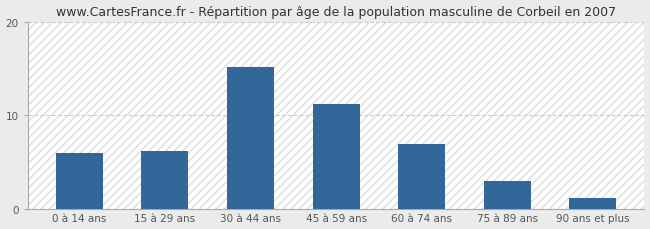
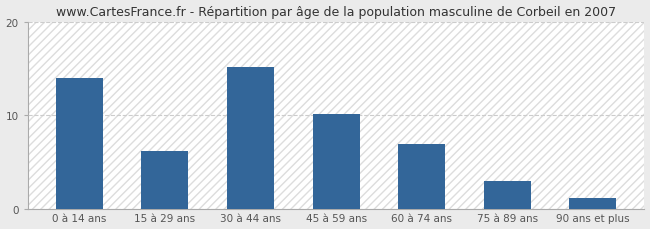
0 à 14 ans: 6.0 -> 14.0
45 à 59 ans: 11.2 -> 10.2
